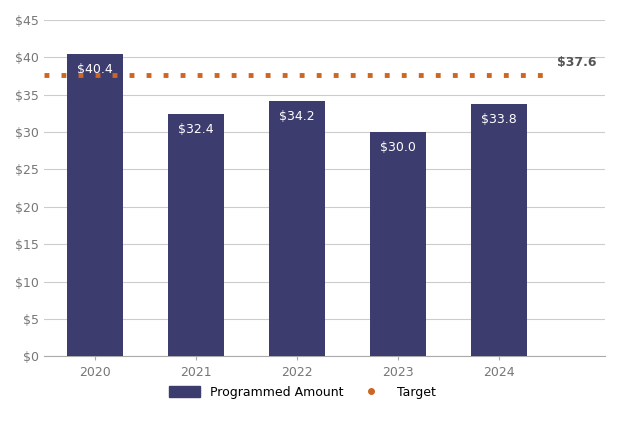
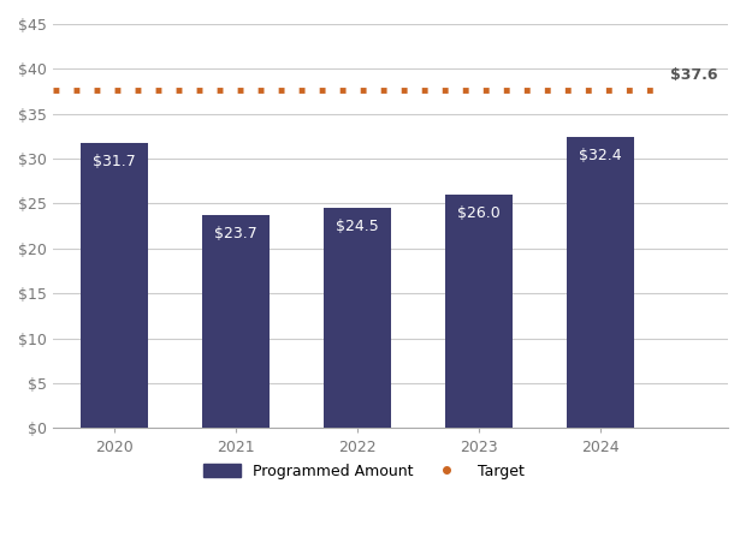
2020: $40.4 -> $31.7
2021: $32.4 -> $23.7
2022: $34.2 -> $24.5
2023: $30.0 -> $26.0
2024: $33.8 -> $32.4
